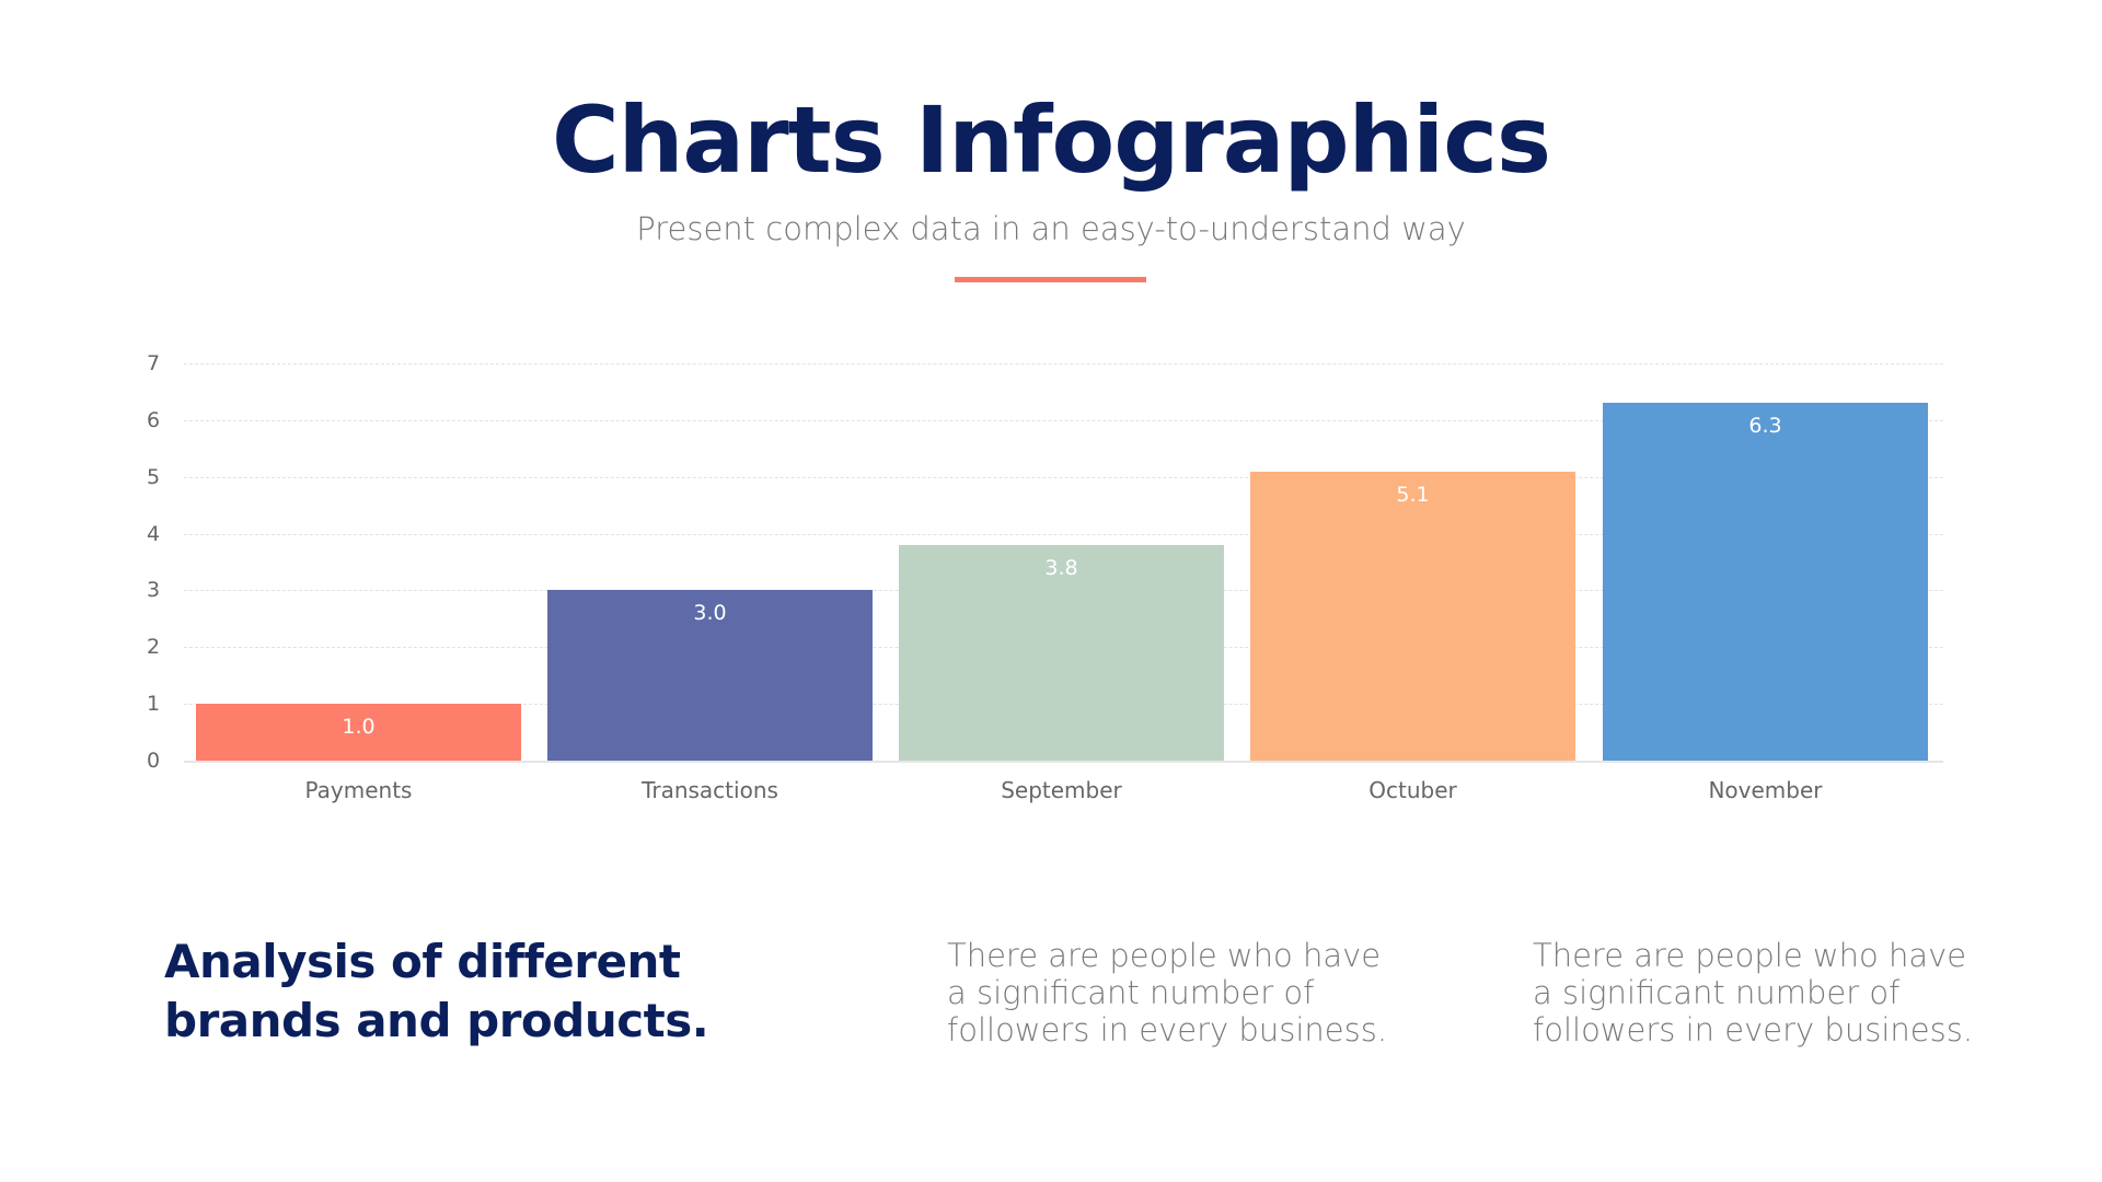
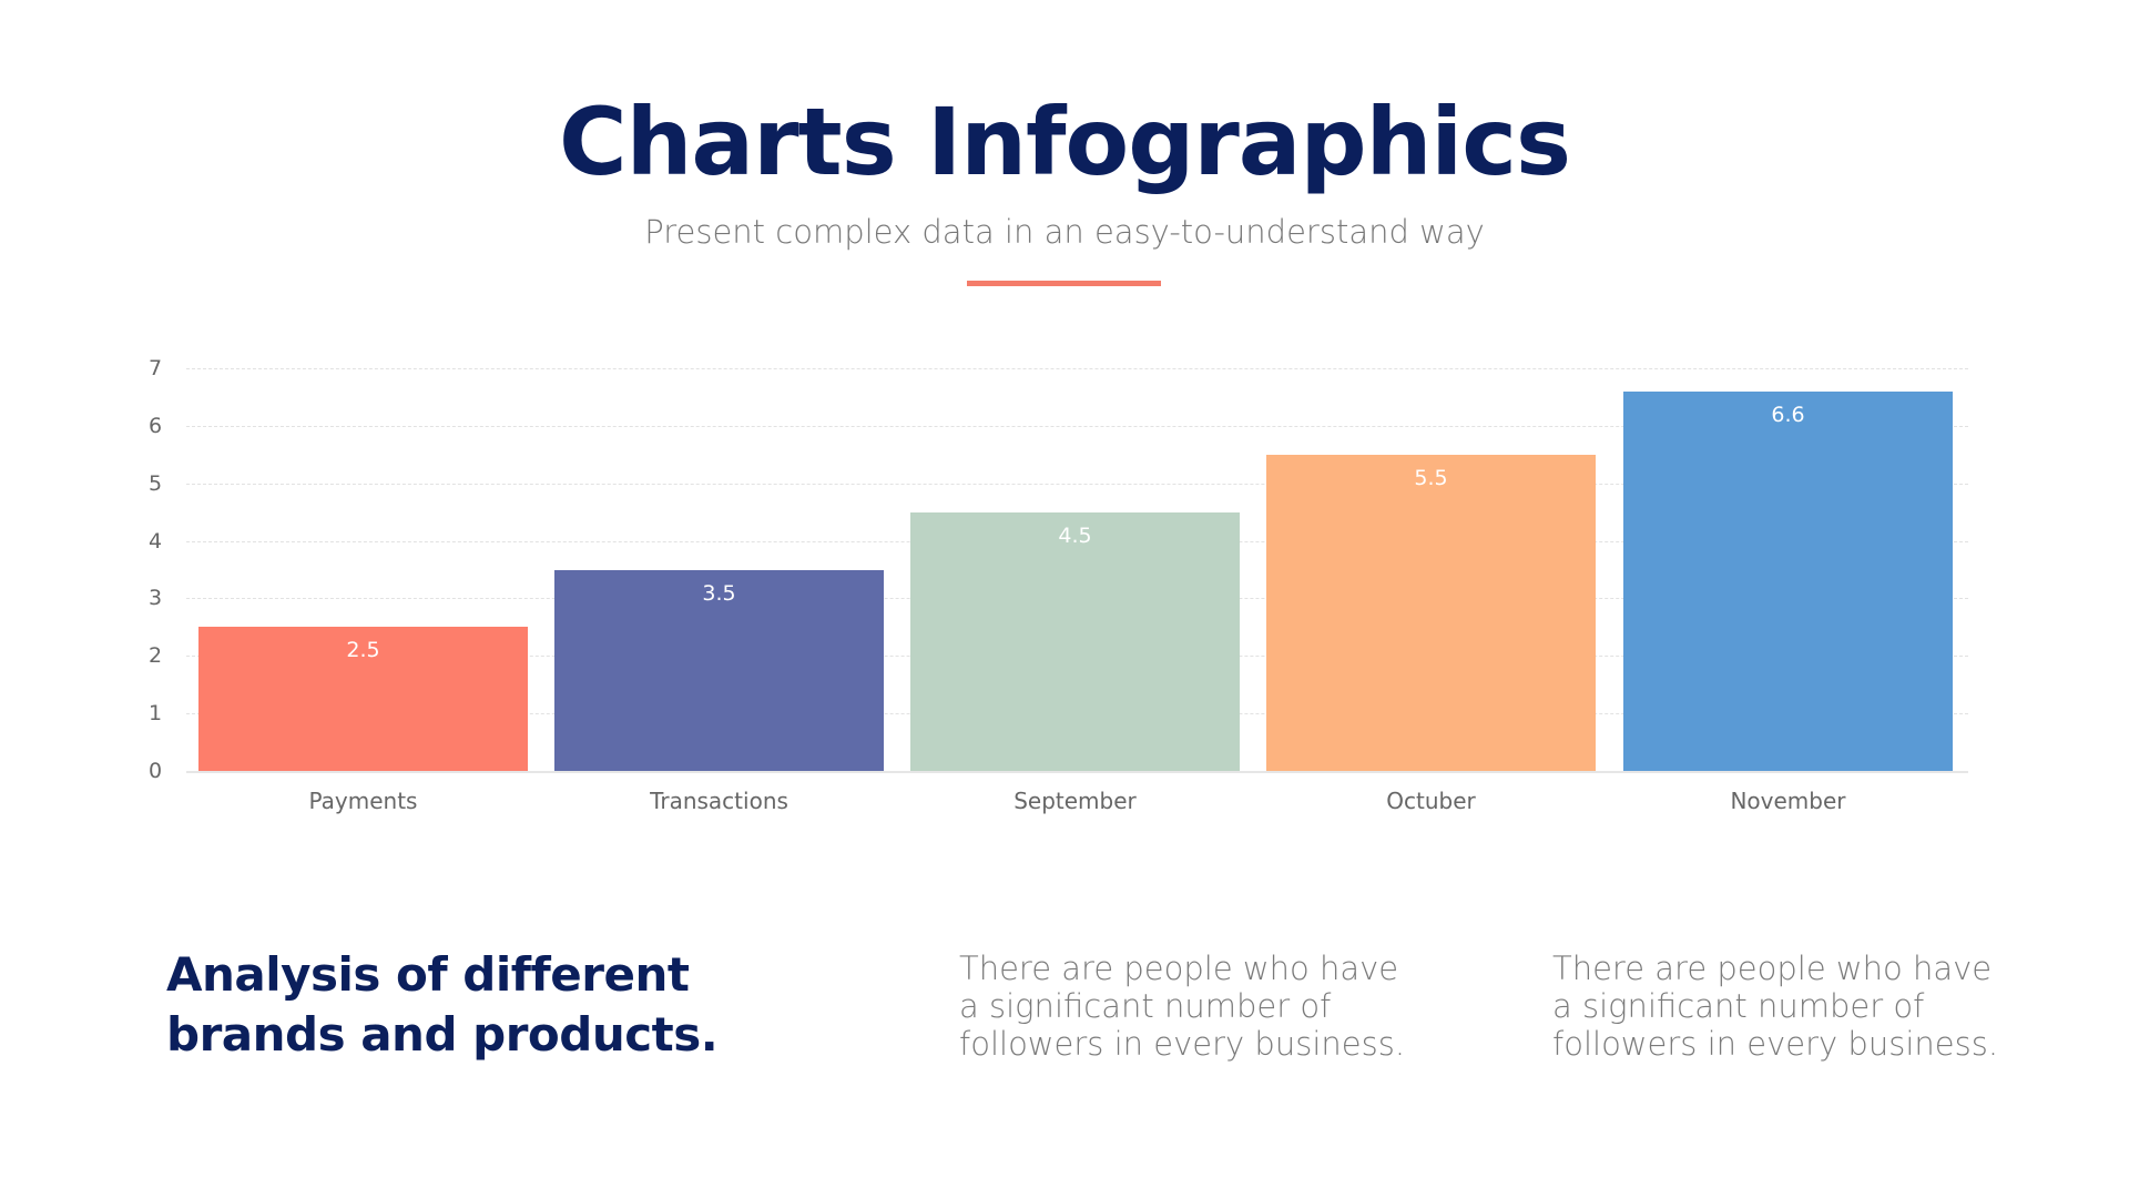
Payments: 1.0 -> 2.5
Transactions: 3.0 -> 3.5
September: 3.8 -> 4.5
Octuber: 5.1 -> 5.5
November: 6.3 -> 6.6
